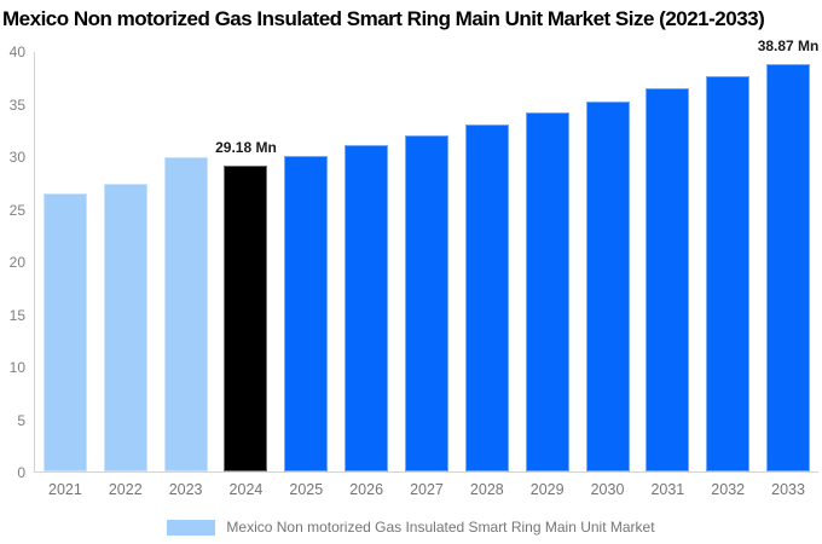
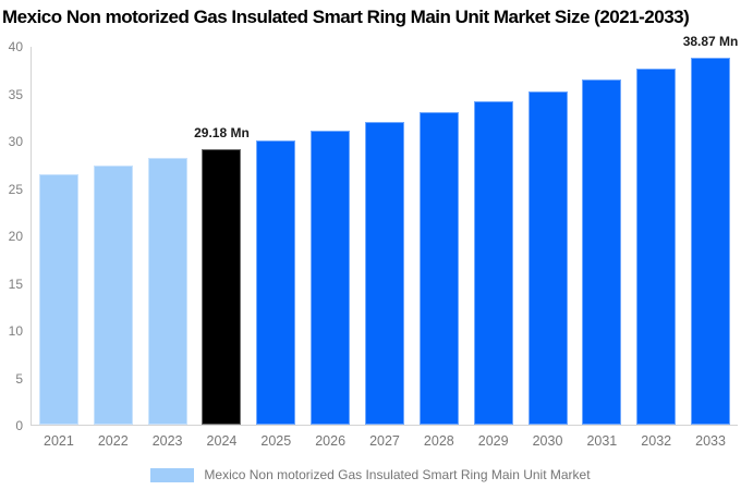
2023: 30 -> 28
